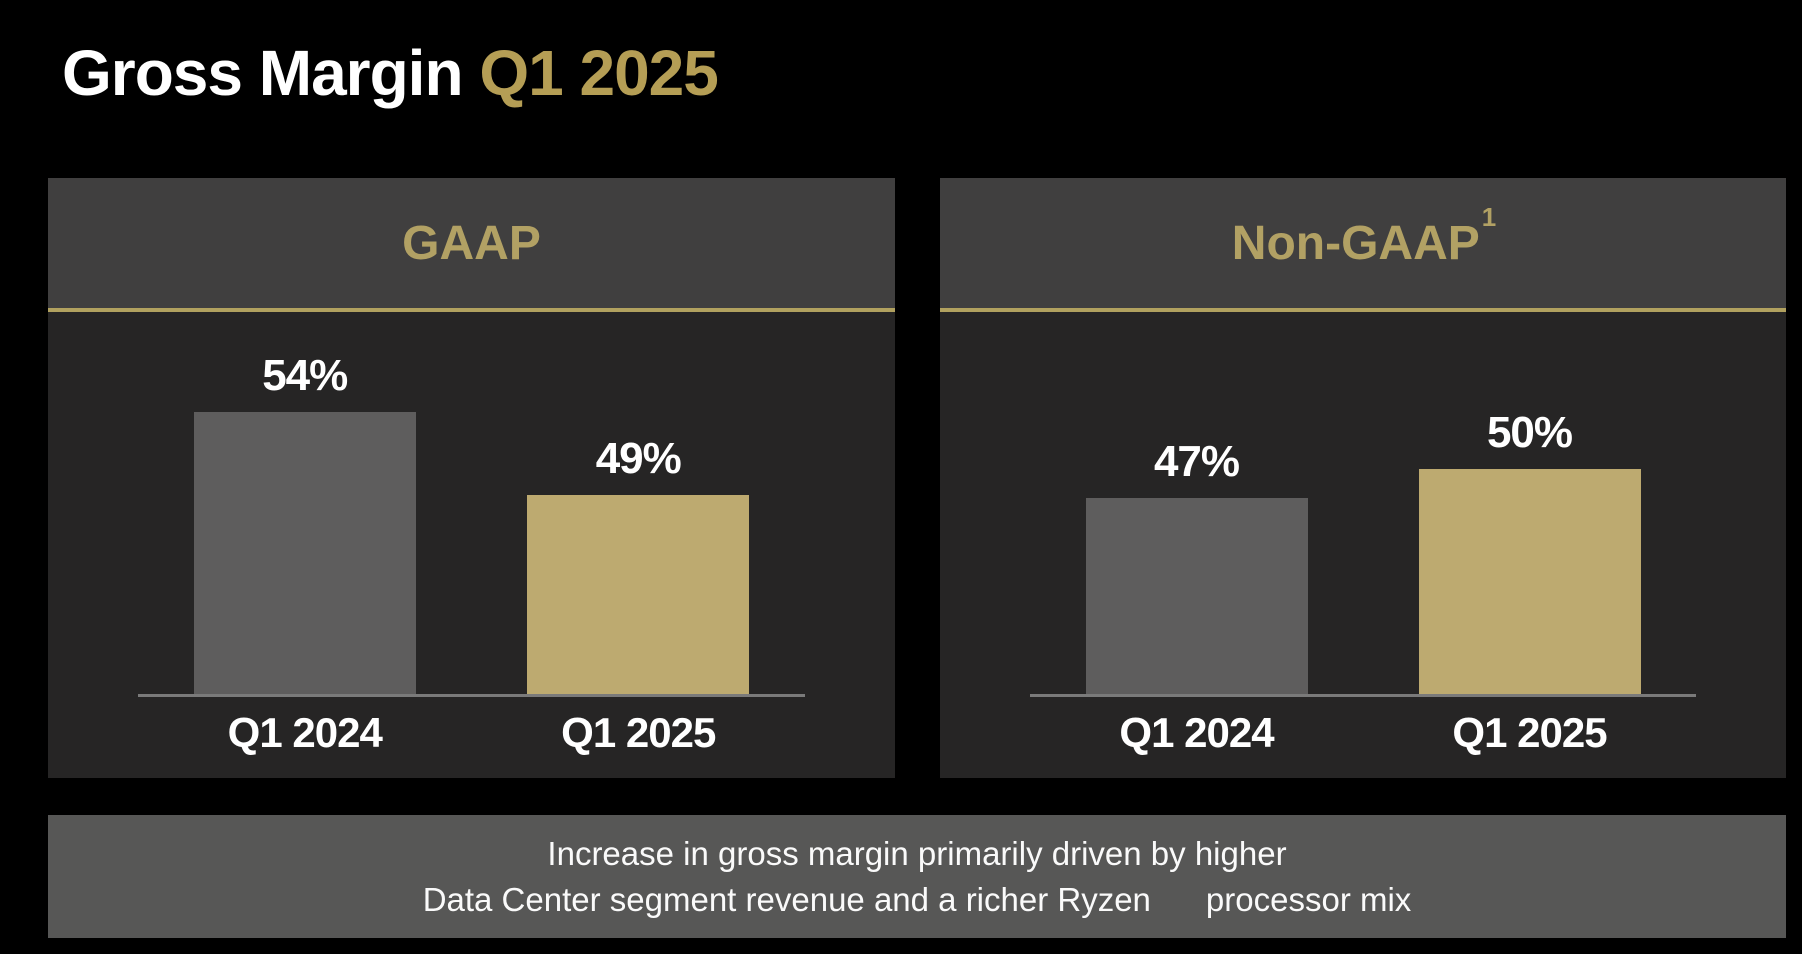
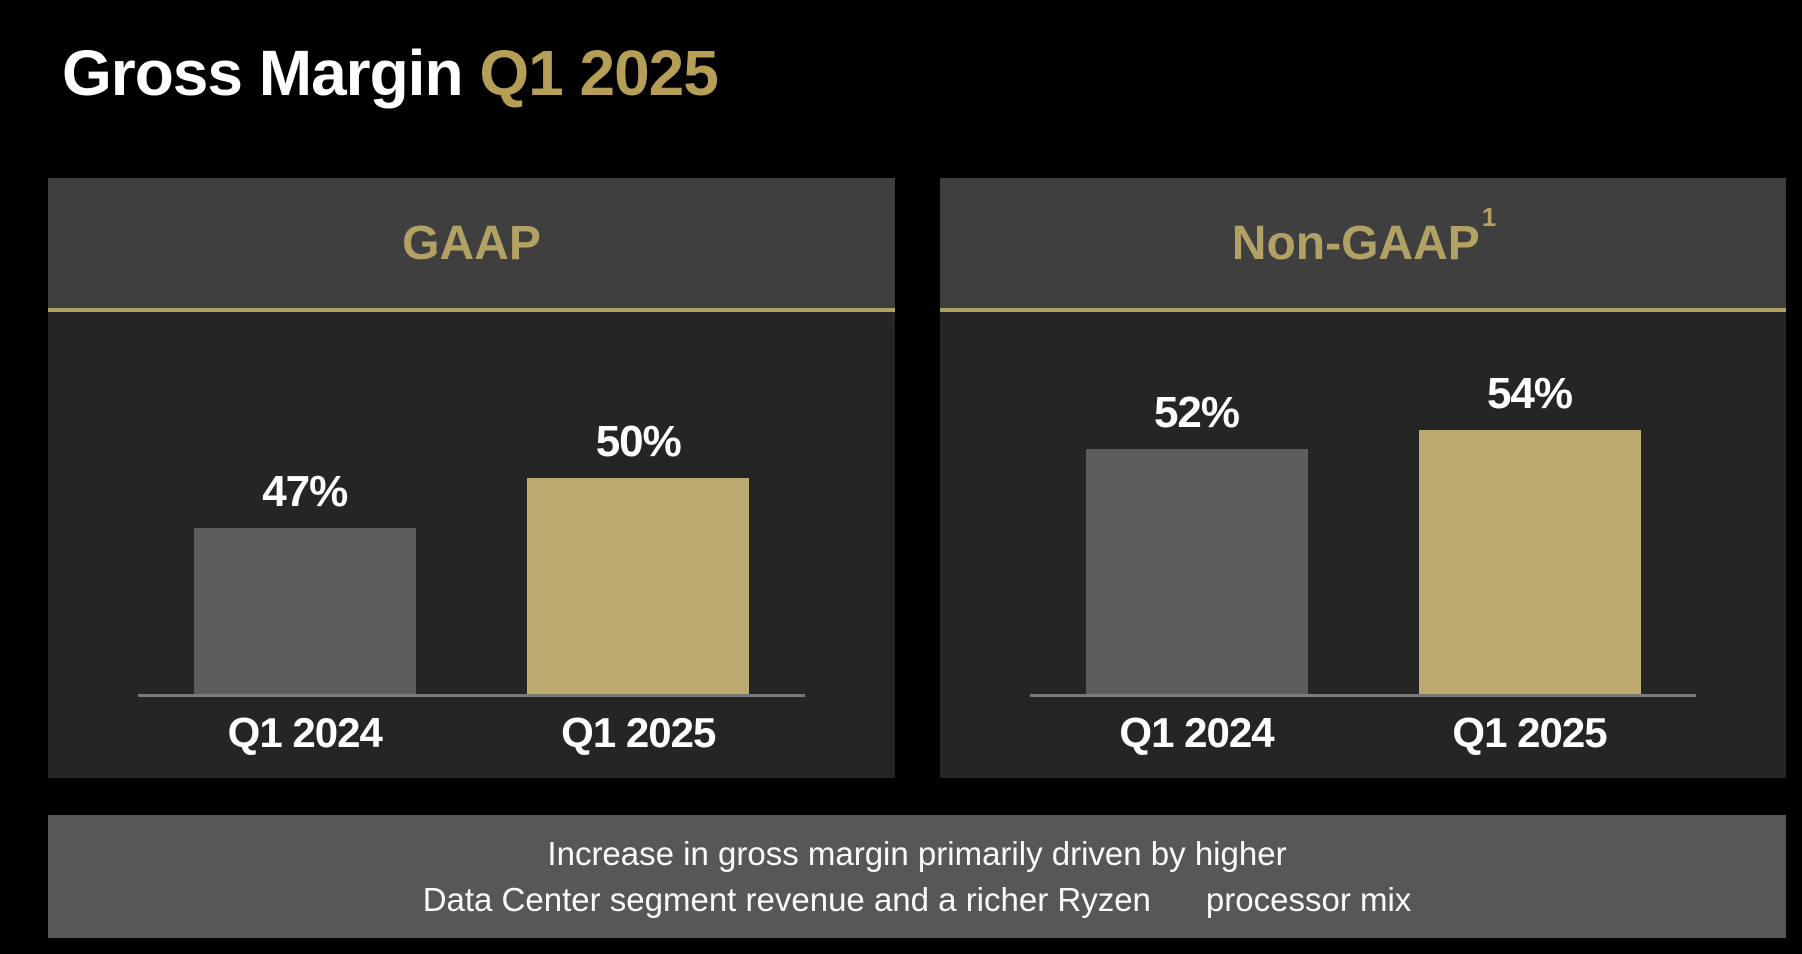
GAAP/Q1 2024: 54% -> 47%
GAAP/Q1 2025: 49% -> 50%
Non-GAAP/Q1 2024: 47% -> 52%
Non-GAAP/Q1 2025: 50% -> 54%
